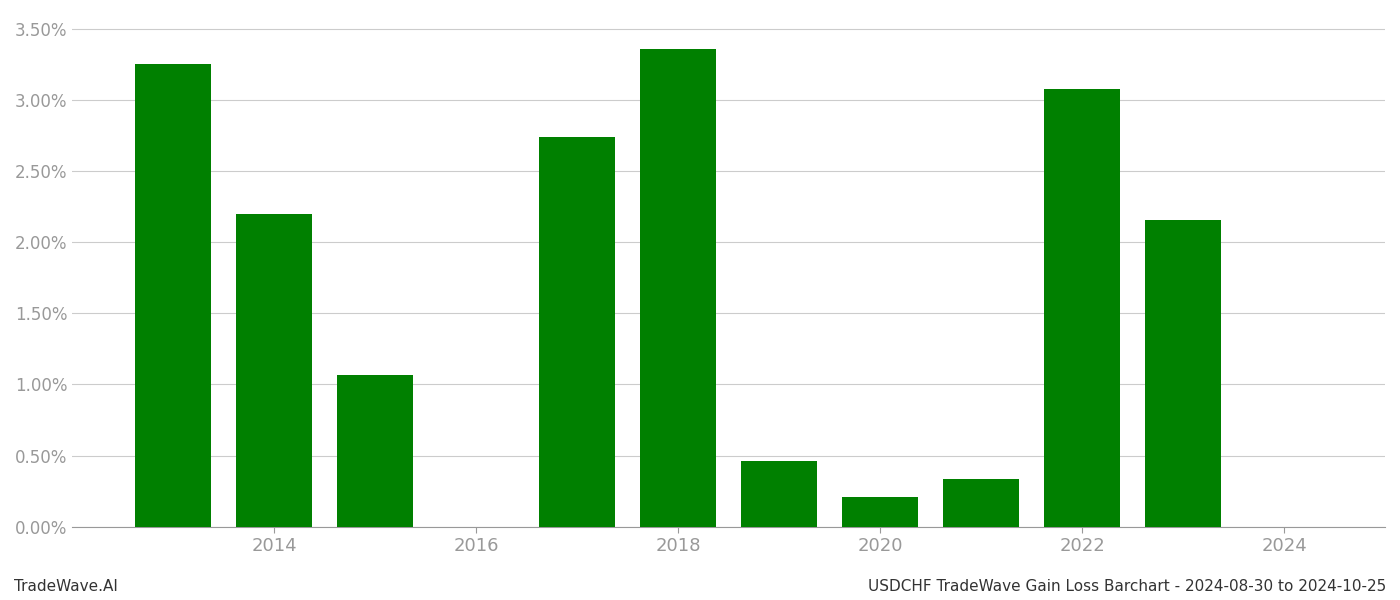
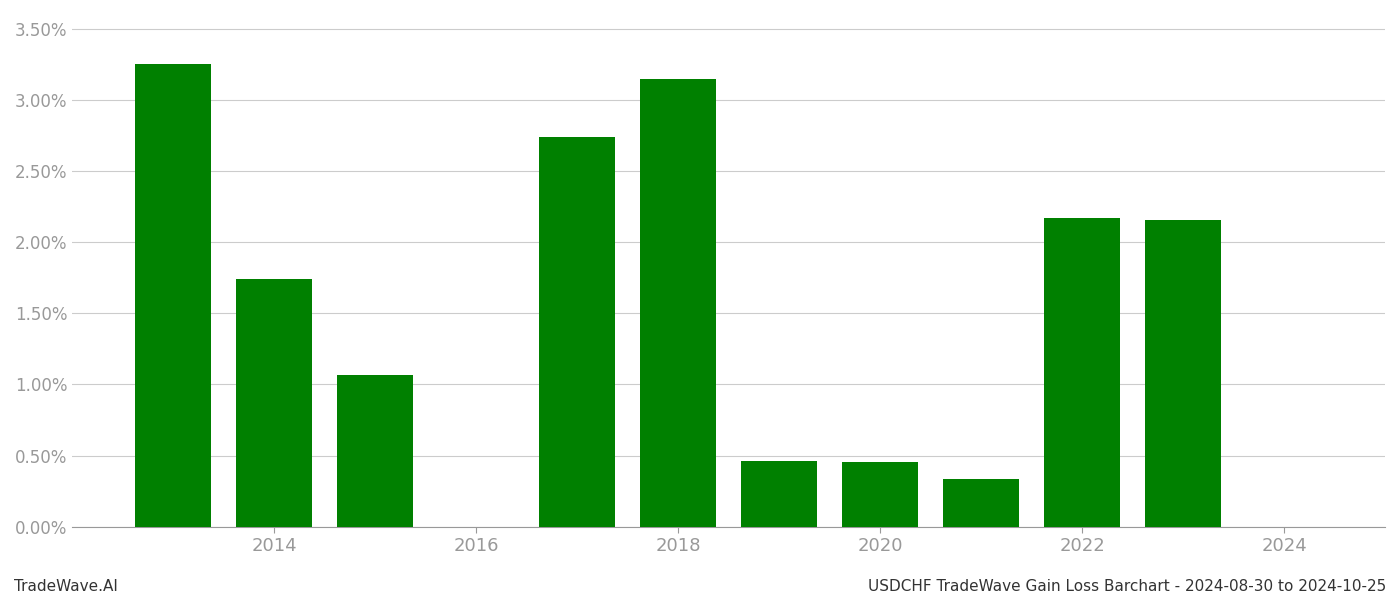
2014: 2.20% -> 1.74%
2018: 3.36% -> 3.15%
2020: 0.21% -> 0.46%
2022: 3.08% -> 2.17%
